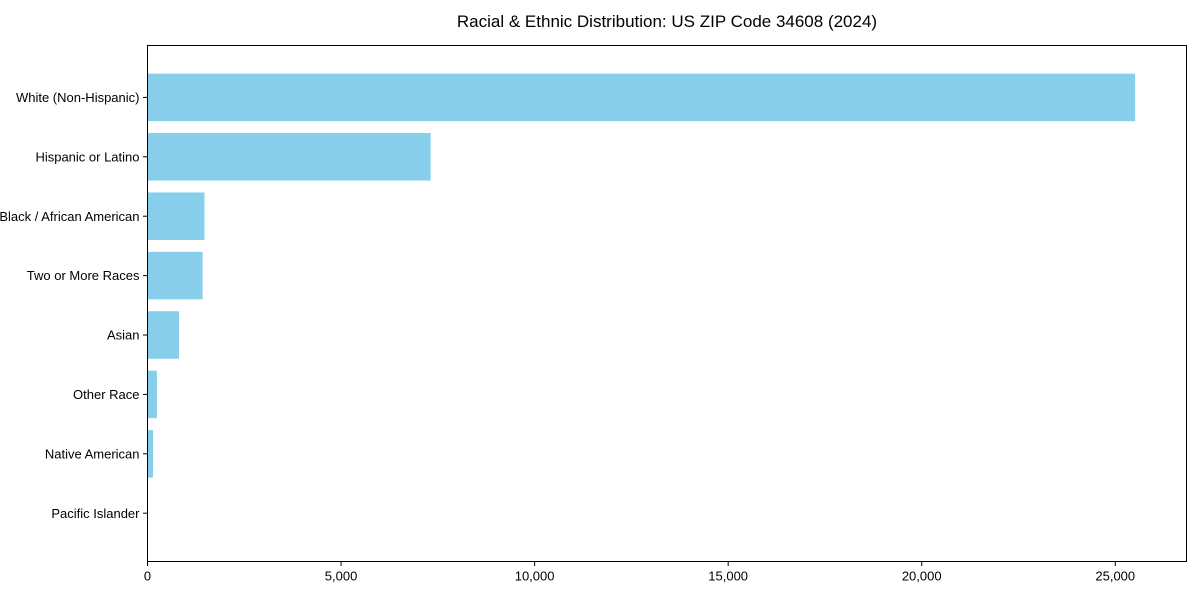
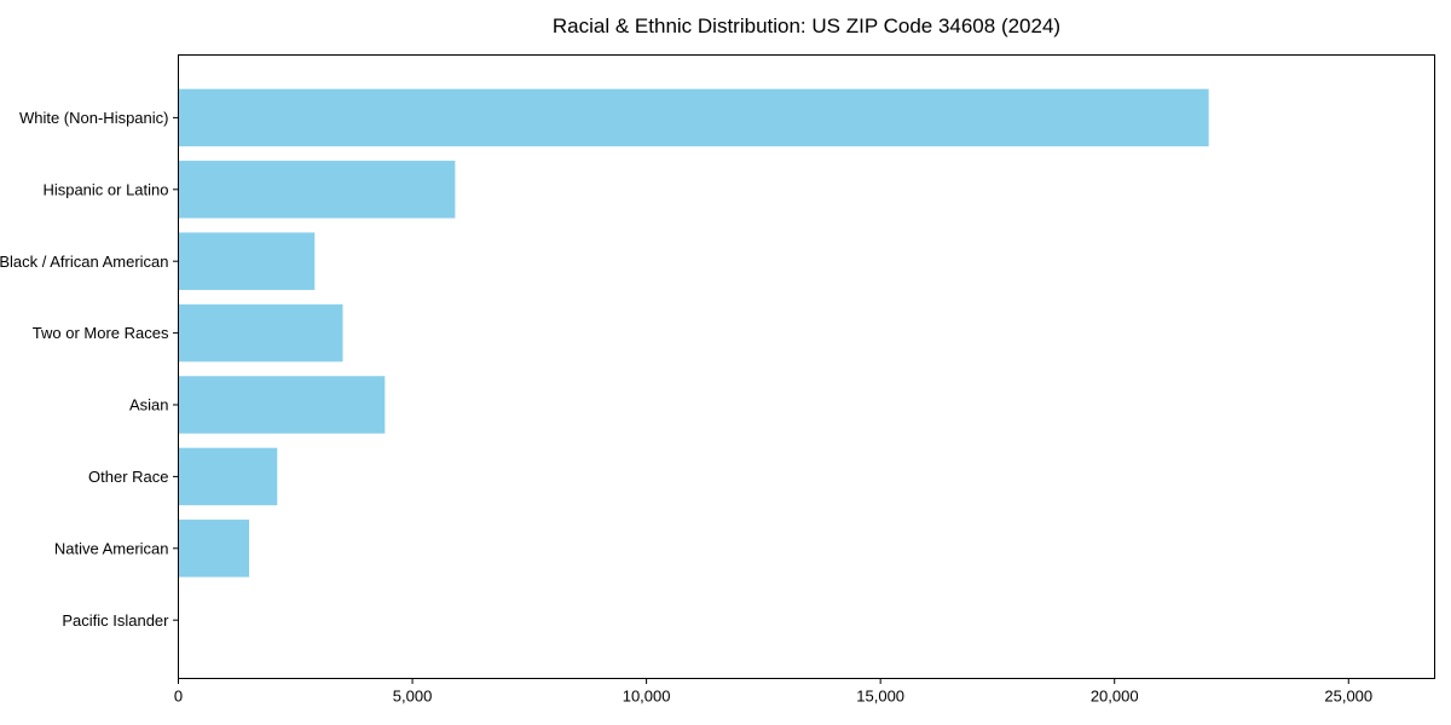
White (Non-Hispanic): 25500 -> 22000
Hispanic or Latino: 7300 -> 5900
Black / African American: 1500 -> 2900
Two or More Races: 1400 -> 3500
Asian: 800 -> 4400
Other Race: 200 -> 2100
Native American: 100 -> 1500
